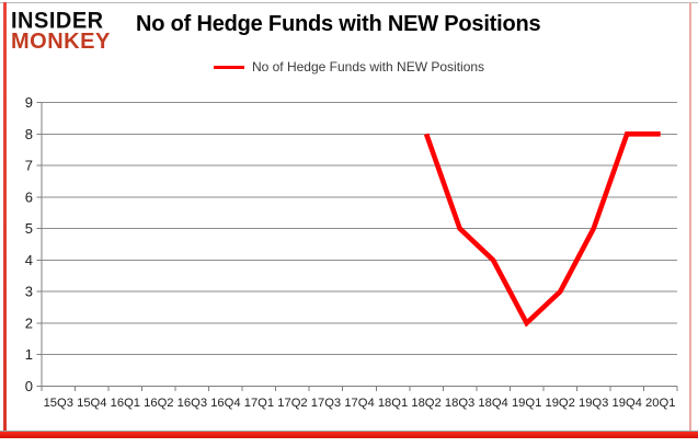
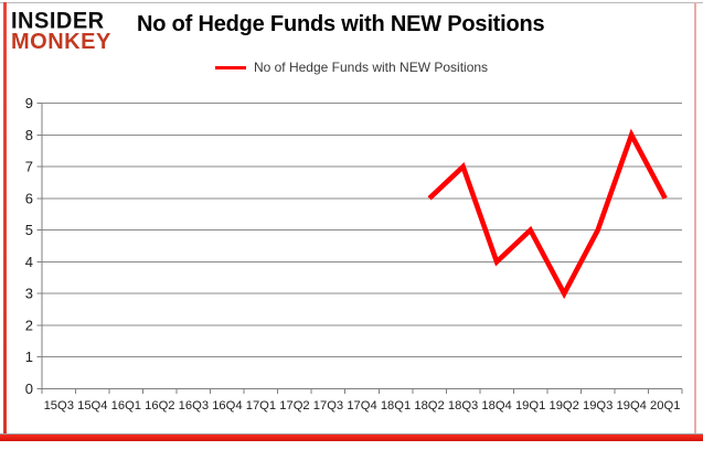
18Q2: 8 -> 6
18Q3: 5 -> 7
19Q1: 2 -> 5
20Q1: 8 -> 6
